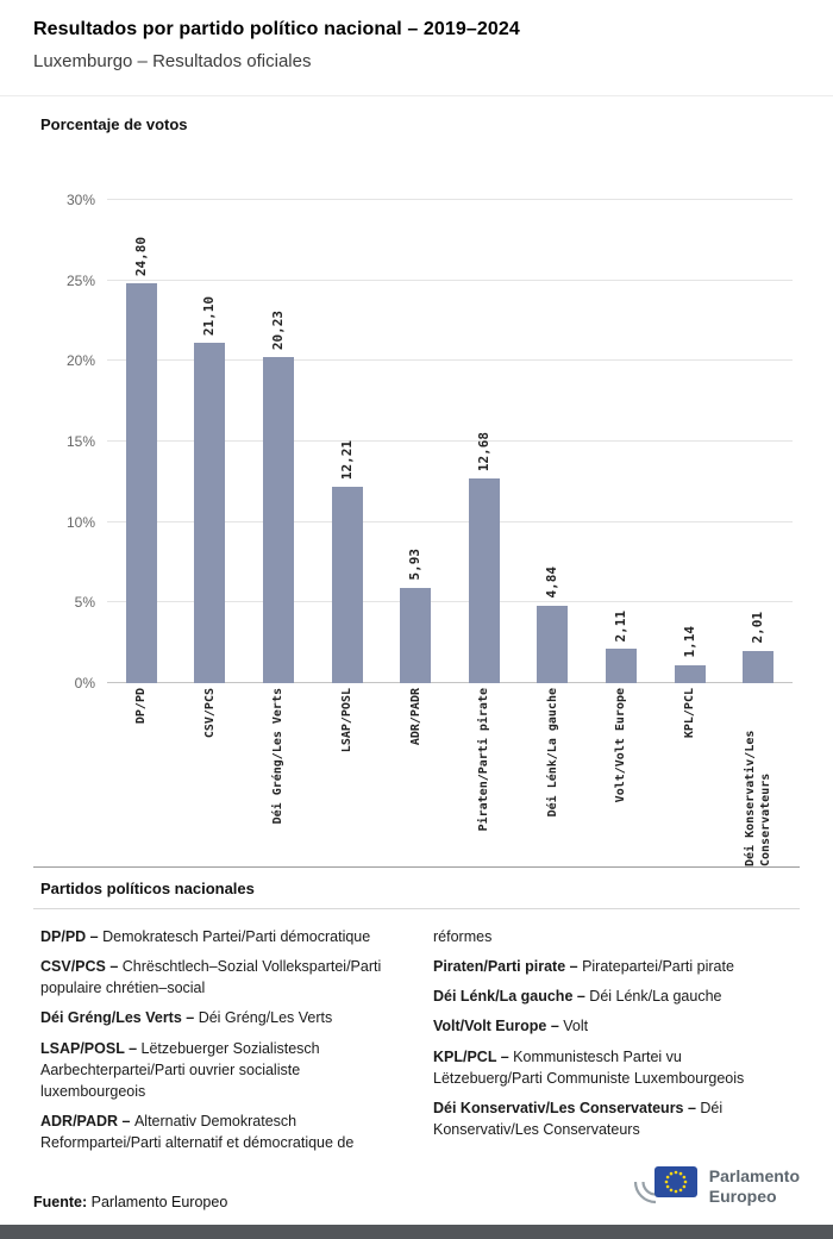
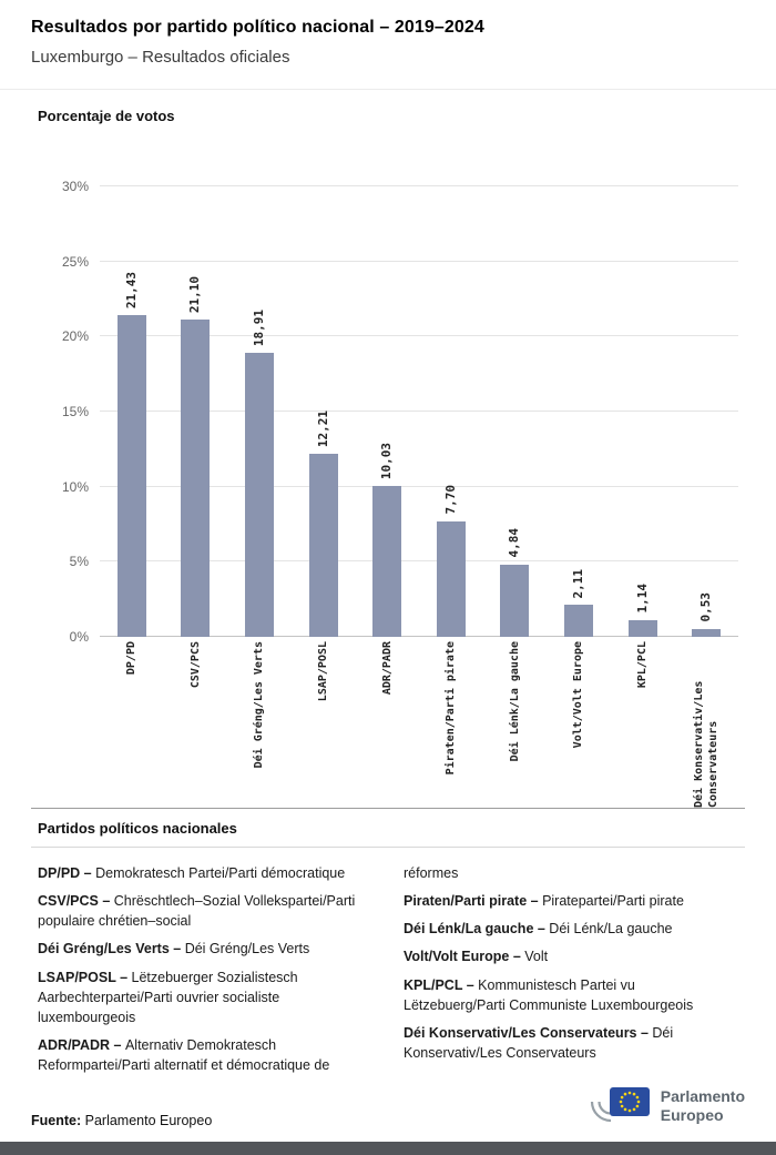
DP/PD: 24,80 -> 21,43
Déi Gréng/Les Verts: 20,23 -> 18,91
ADR/PADR: 5,93 -> 10,03
Piraten/Parti pirate: 12,68 -> 7,70
Déi Konservativ/Les Conservateurs: 2,01 -> 0,53
